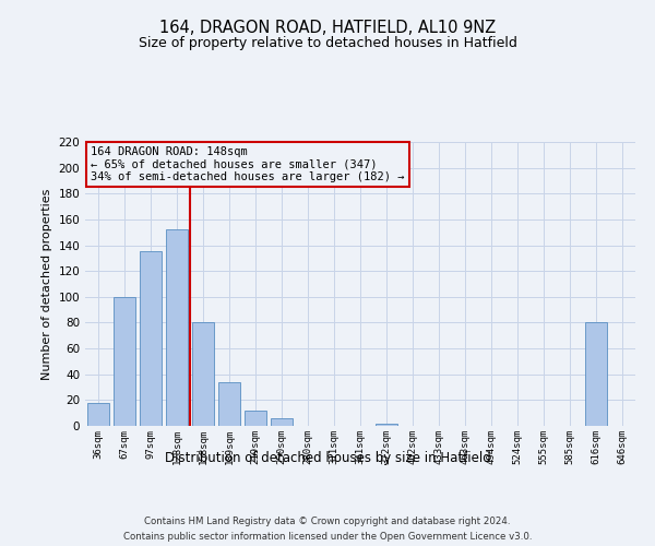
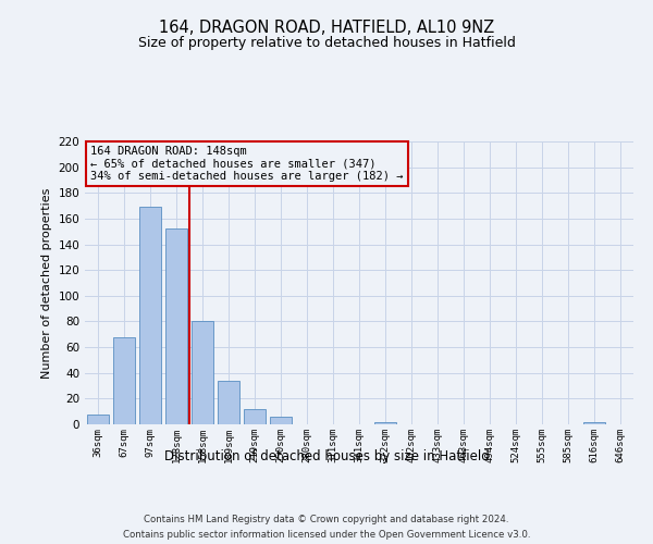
36sqm: 18 -> 8
67sqm: 100 -> 68
97sqm: 135 -> 169
616sqm: 80 -> 2
